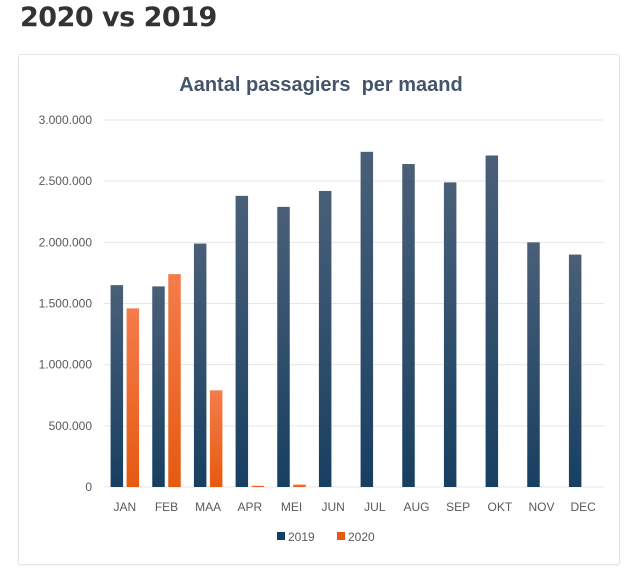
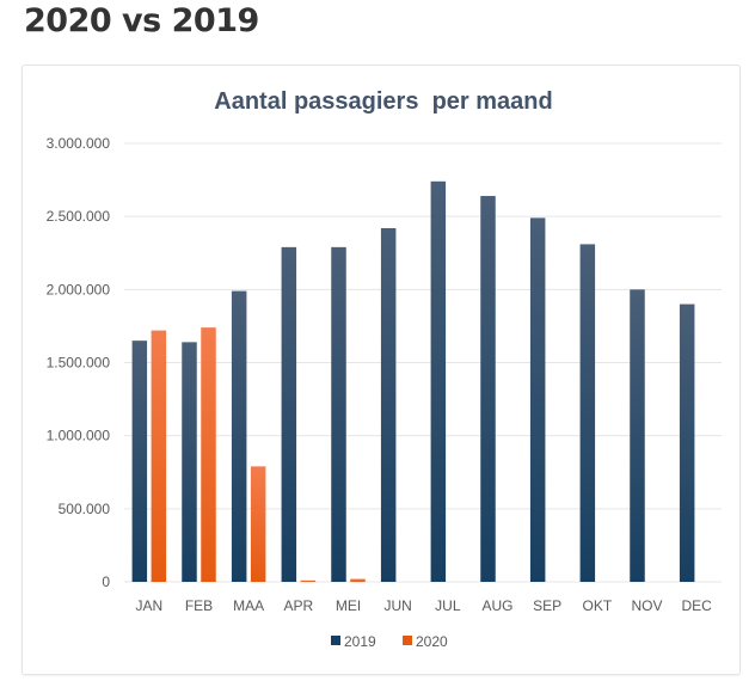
2020/JAN: 1460000 -> 1720000
2019/APR: 2380000 -> 2290000
2019/OKT: 2710000 -> 2310000
